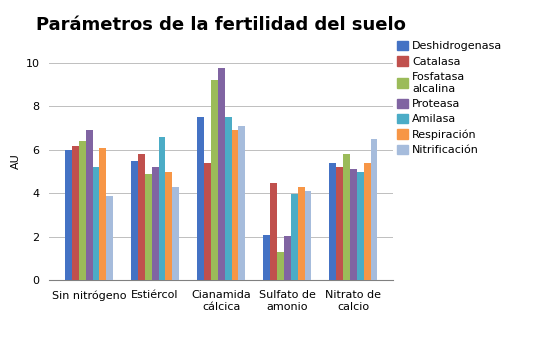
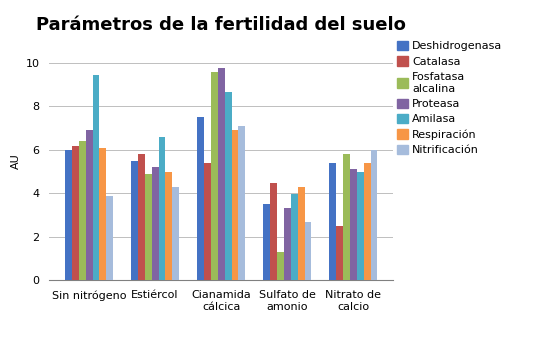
Amilasa/Sin nitrógeno: 5.20 -> 9.45
Fosfatasa alcalina/Cianamida cálcica: 9.2 -> 9.6
Amilasa/Cianamida cálcica: 7.50 -> 8.65
Deshidrogenasa/Sulfato de amonio: 2.1 -> 3.5
Proteasa/Sulfato de amonio: 2.05 -> 3.35
Nitrificación/Sulfato de amonio: 4.1 -> 2.7
Catalasa/Nitrato de calcio: 5.2 -> 2.5
Nitrificación/Nitrato de calcio: 6.5 -> 6.0
